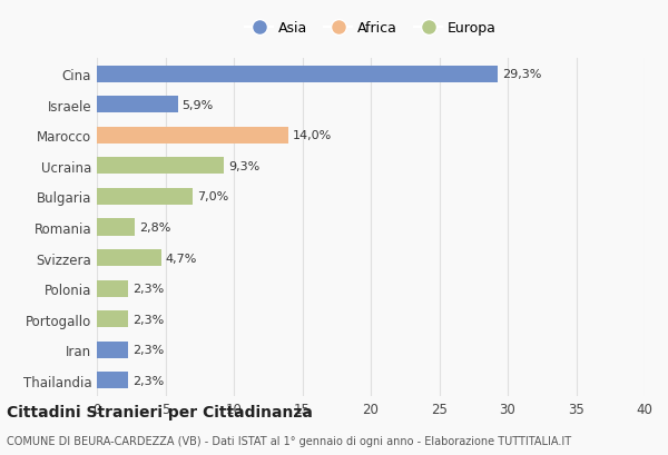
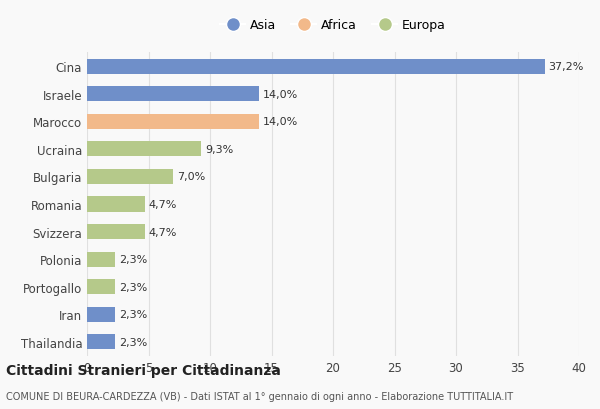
Cina: 29,3% -> 37,2%
Israele: 5,9% -> 14,0%
Romania: 2,8% -> 4,7%
